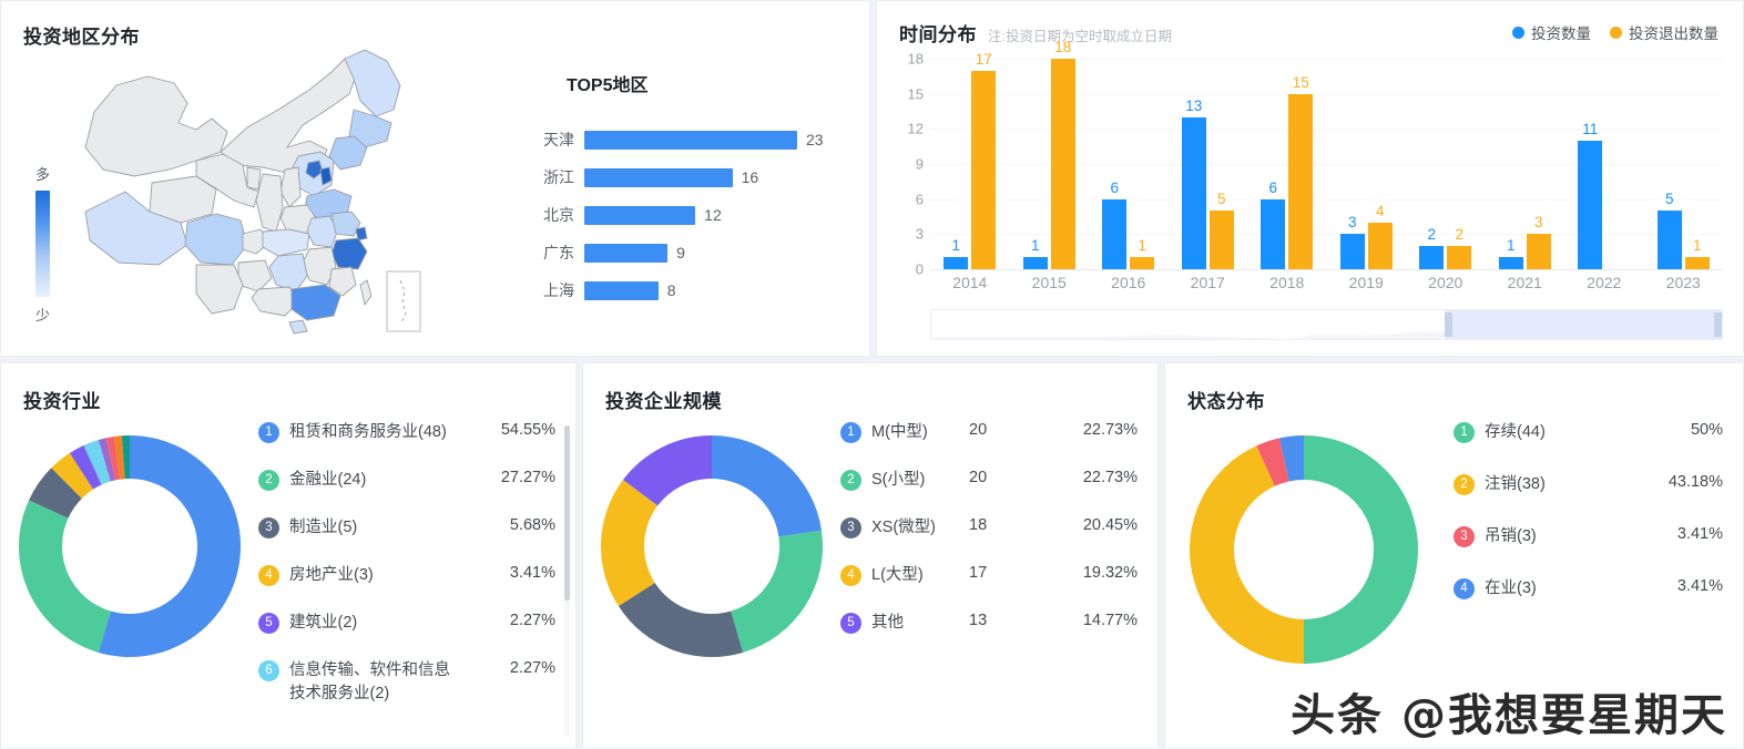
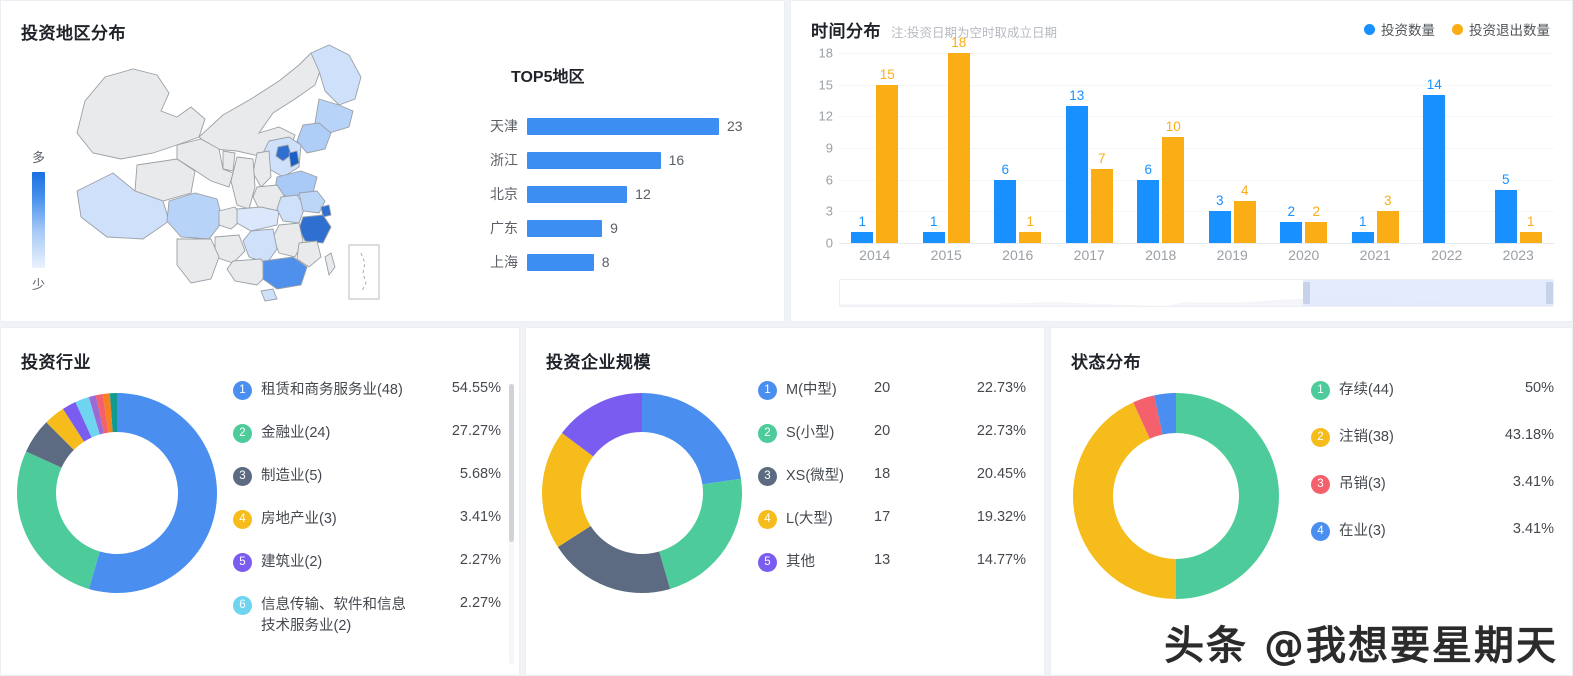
时间分布/投资退出数量/2014: 17 -> 15
时间分布/投资退出数量/2017: 5 -> 7
时间分布/投资退出数量/2018: 15 -> 10
时间分布/投资数量/2022: 11 -> 14
